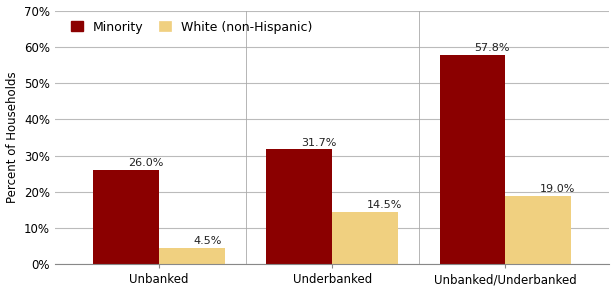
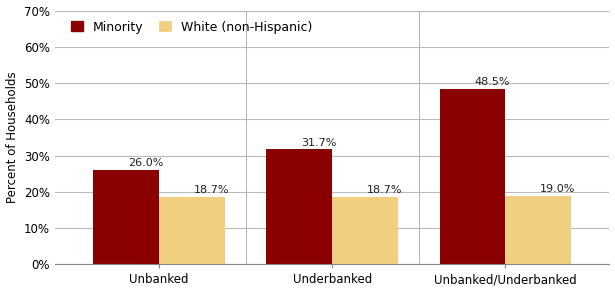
White (non-Hispanic)/Unbanked: 4.5% -> 18.7%
White (non-Hispanic)/Underbanked: 14.5% -> 18.7%
Minority/Unbanked/Underbanked: 57.8% -> 48.5%
